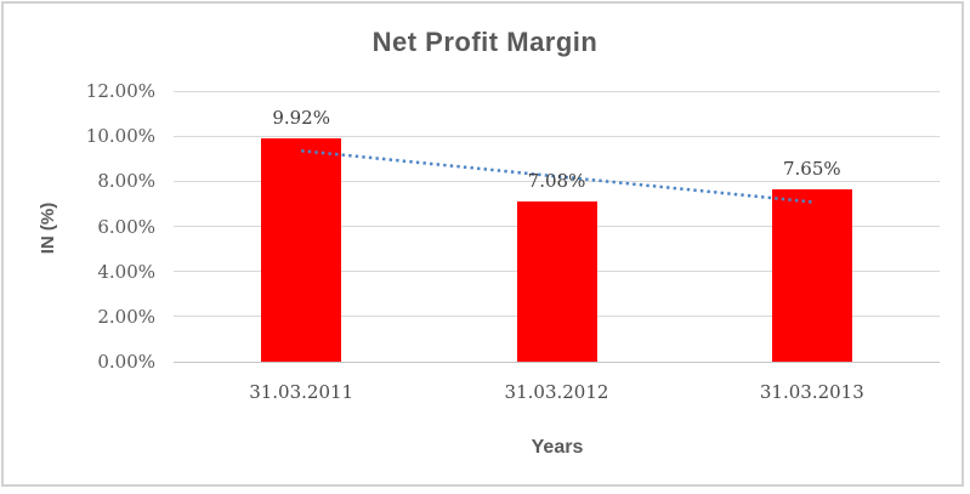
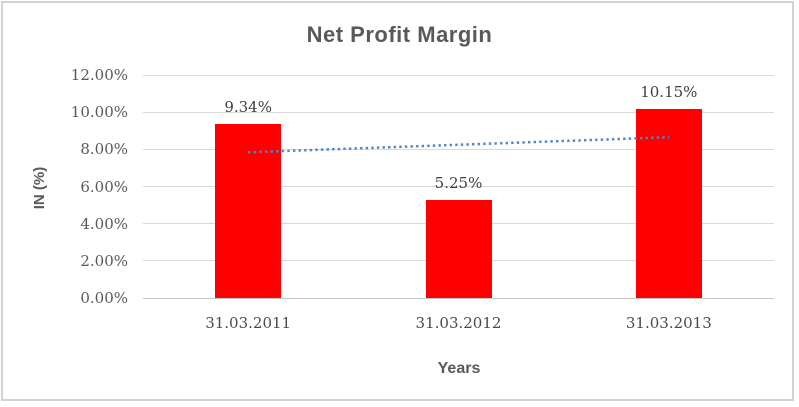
31.03.2011: 9.92% -> 9.34%
31.03.2012: 7.08% -> 5.25%
31.03.2013: 7.65% -> 10.15%
